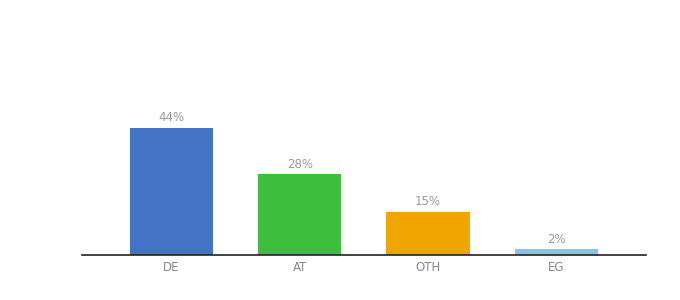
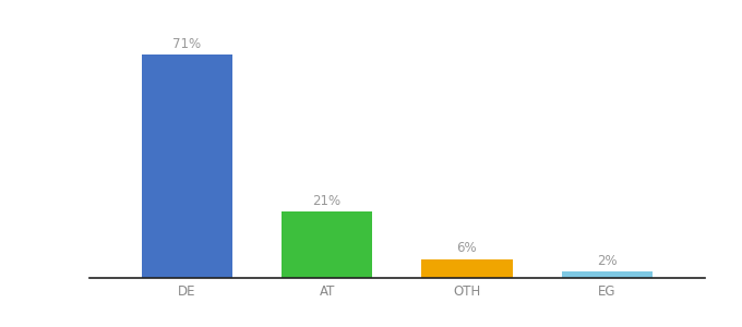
DE: 44% -> 71%
AT: 28% -> 21%
OTH: 15% -> 6%
